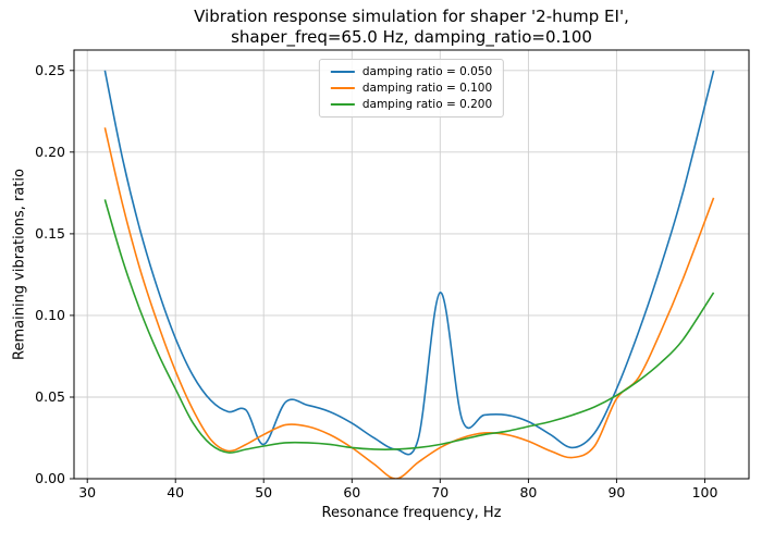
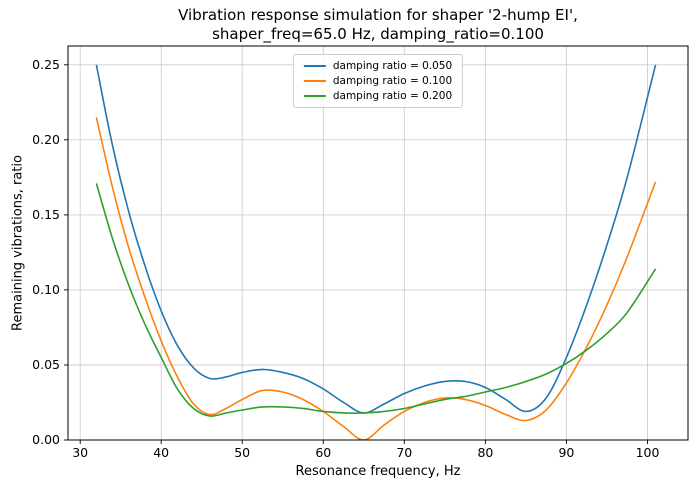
damping ratio = 0.050/50: 0.021 -> 0.045
damping ratio = 0.050/70: 0.114 -> 0.031
damping ratio = 0.100/90: 0.049 -> 0.038
